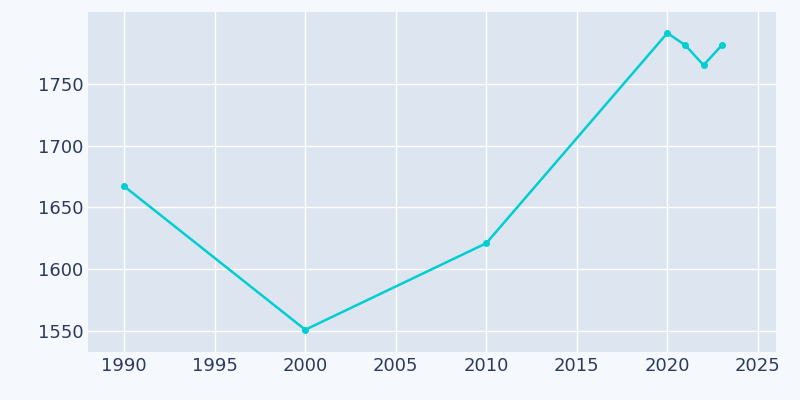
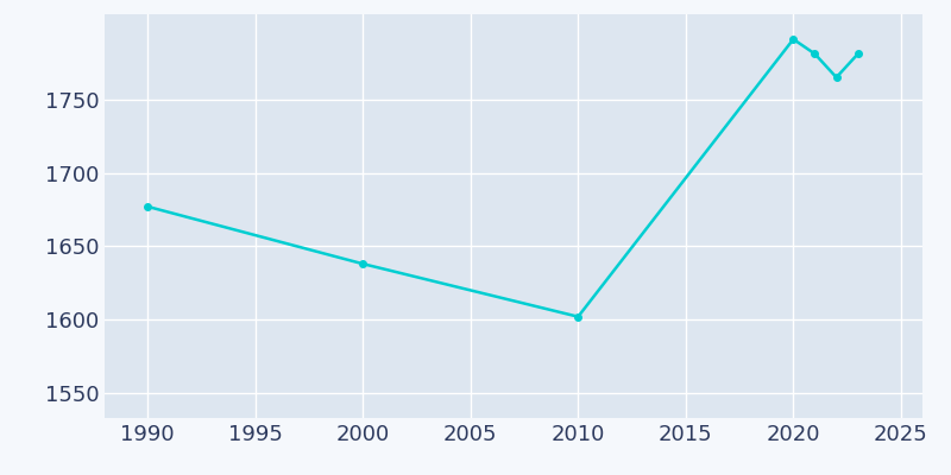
1990: 1667 -> 1677
2000: 1551 -> 1638
2010: 1621 -> 1602
